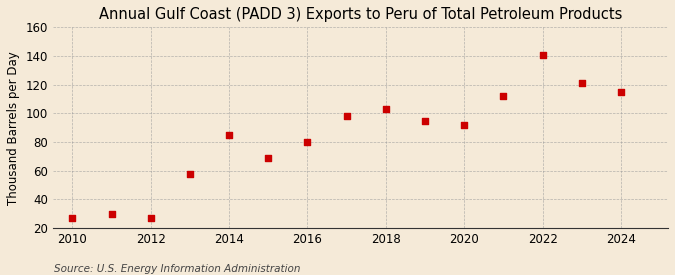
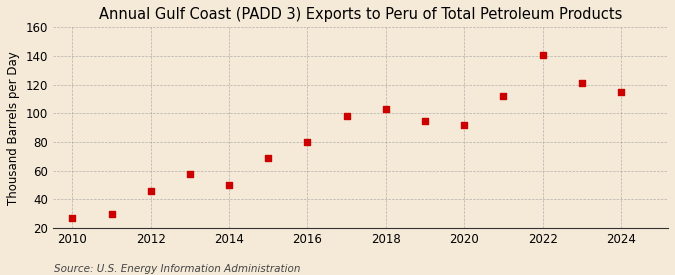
2012: 27 -> 46
2014: 85 -> 50
